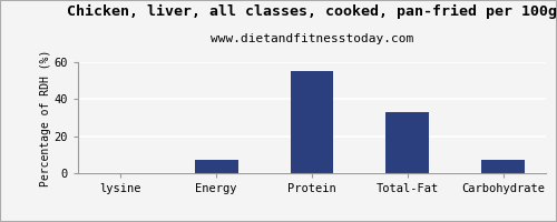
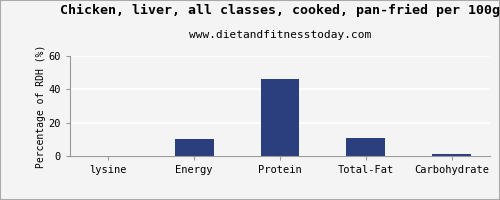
Energy: 7 -> 10
Protein: 55 -> 46
Total-Fat: 33 -> 11
Carbohydrate: 7 -> 2
